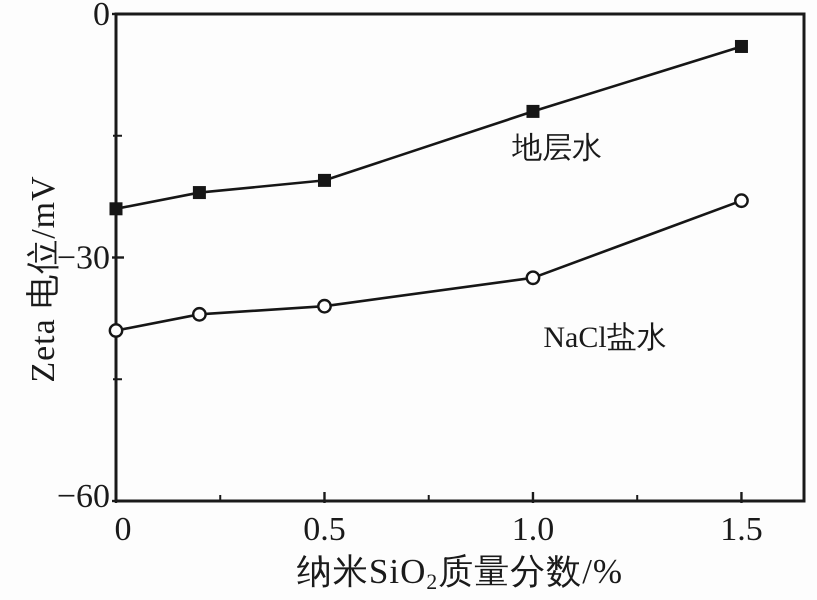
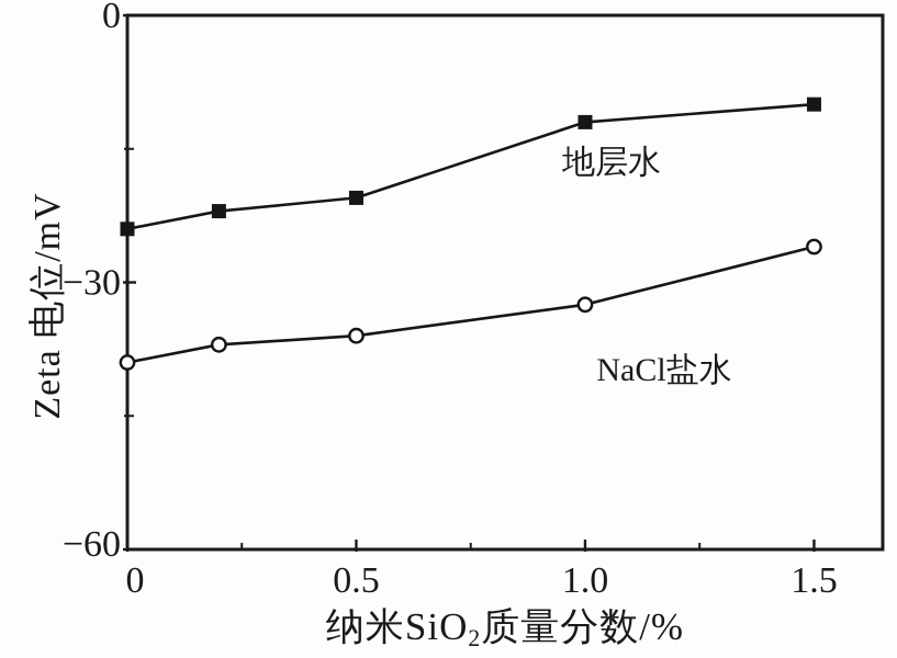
地层水/1.5: -4 -> -10
NaCl盐水/1.5: -23 -> -26
